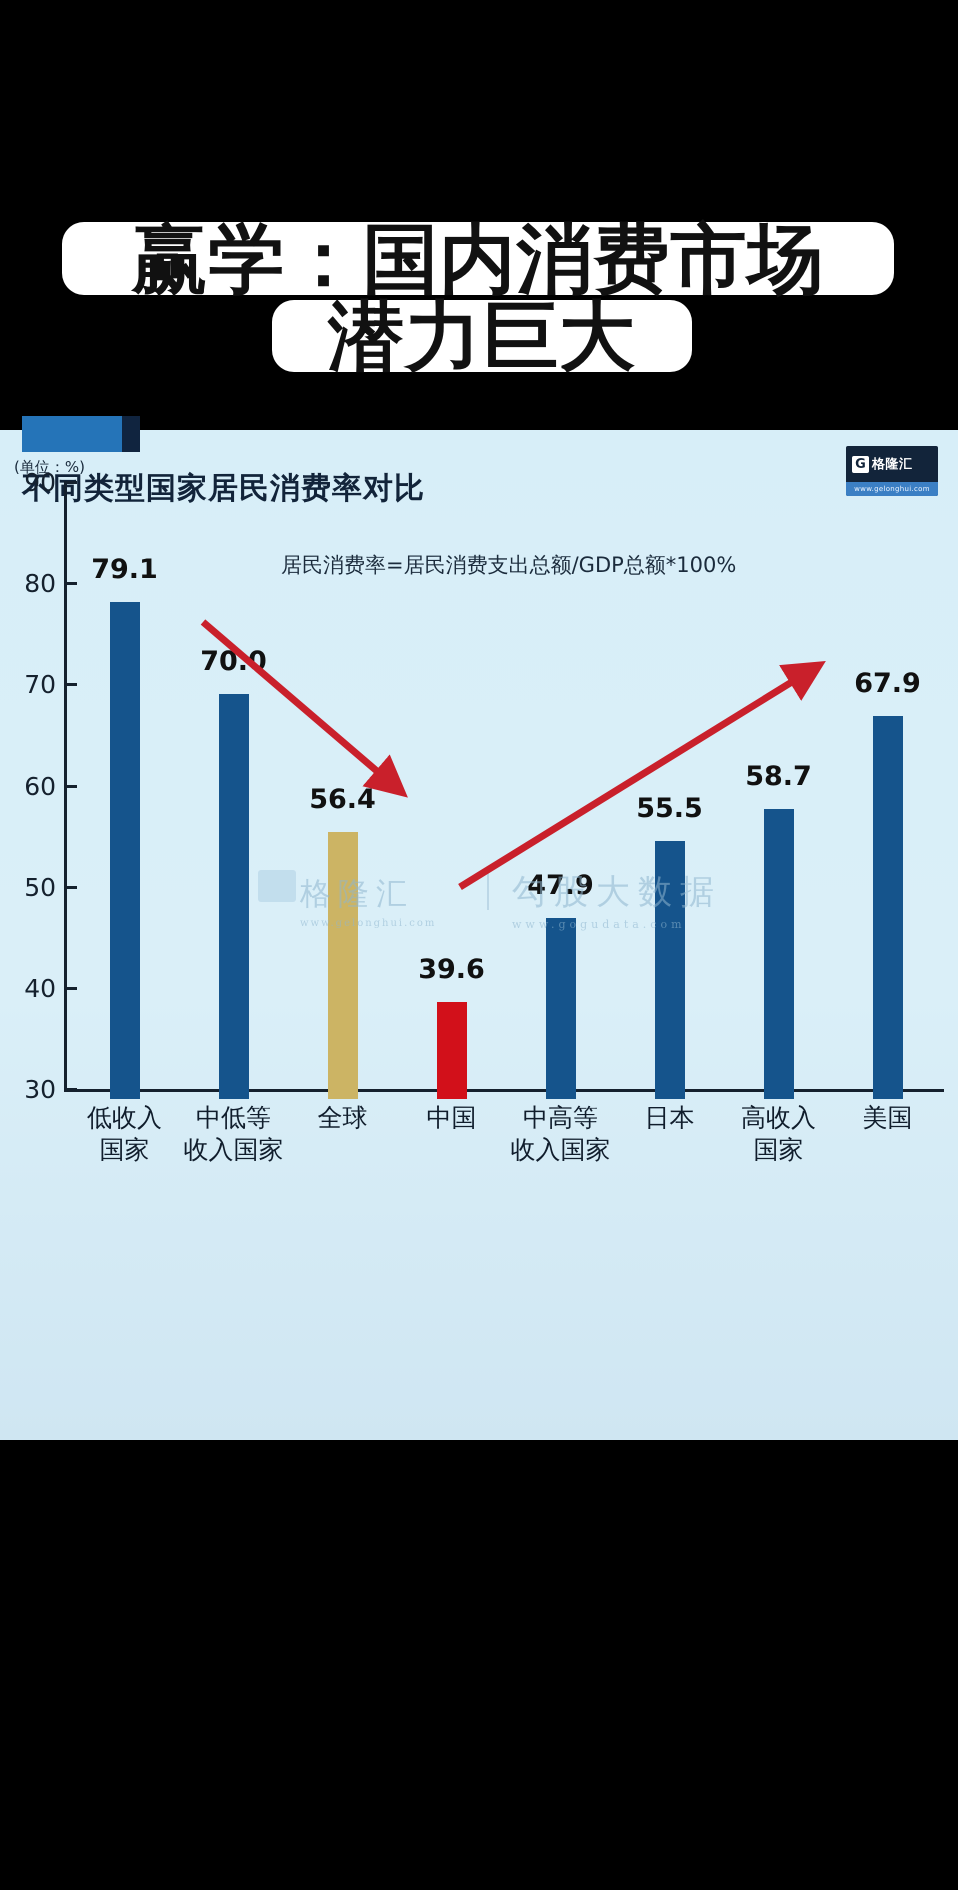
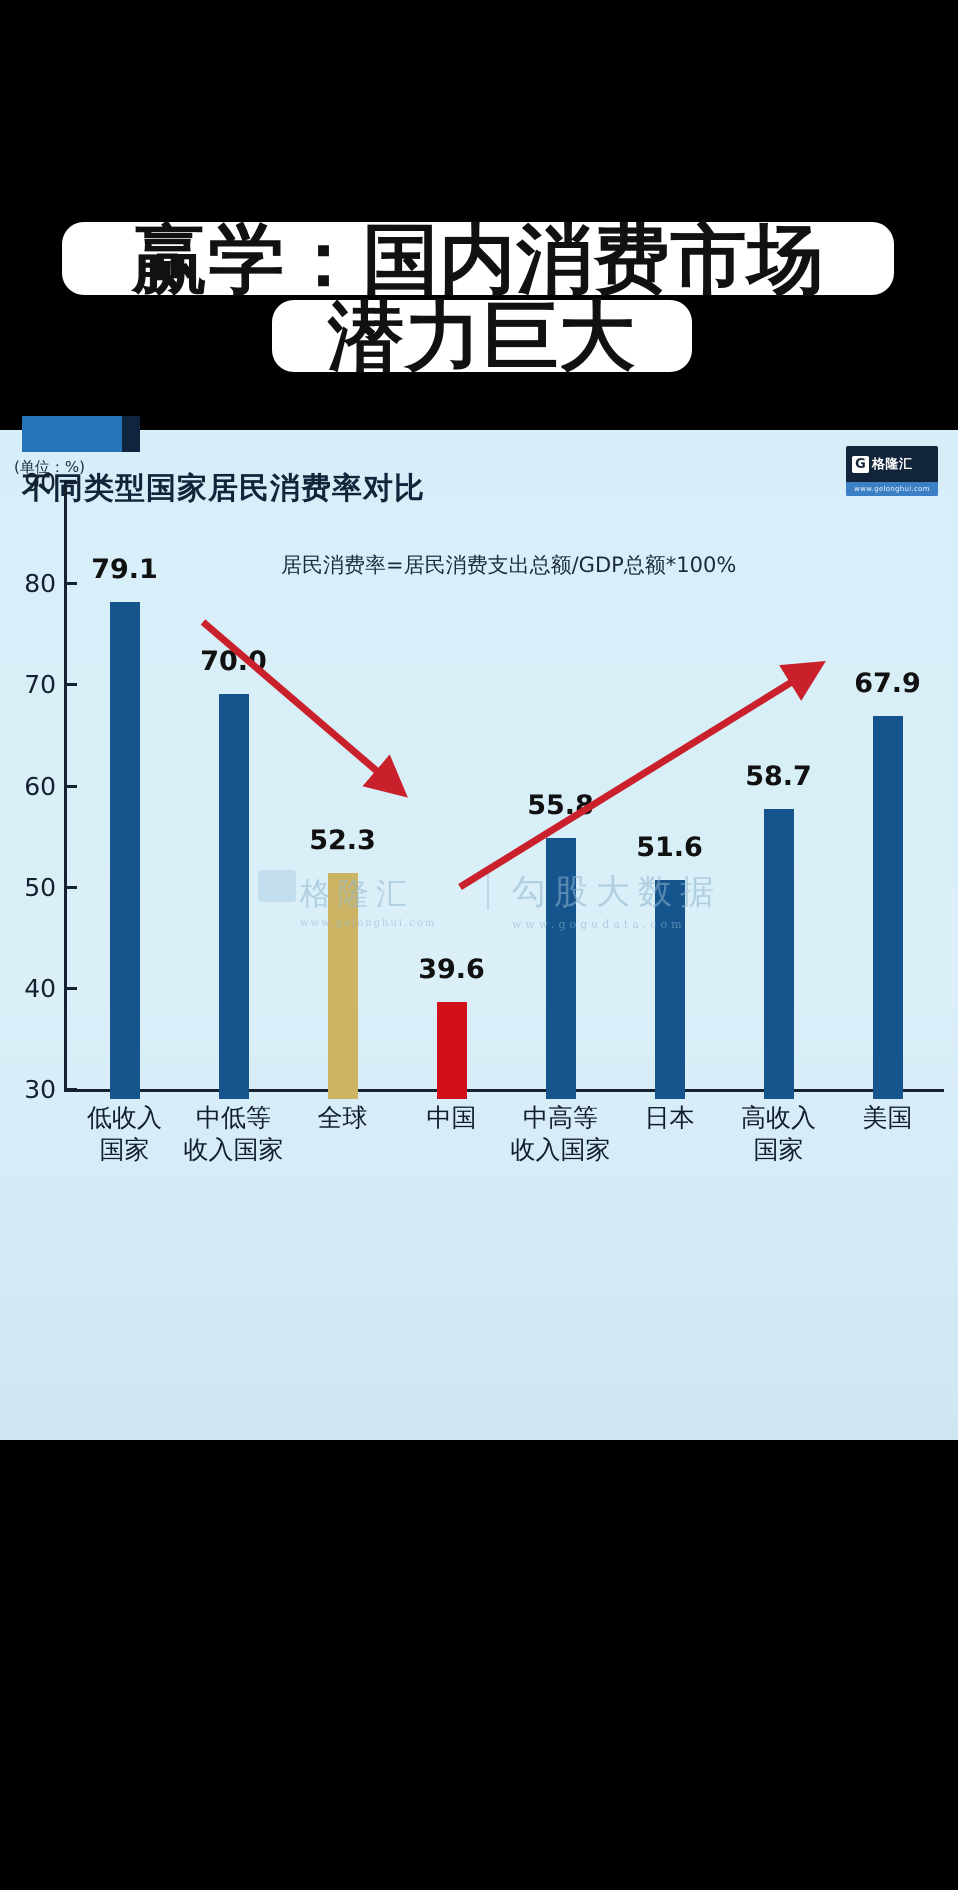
全球: 56.4 -> 52.3
中高等 收入国家: 47.9 -> 55.8
日本: 55.5 -> 51.6
